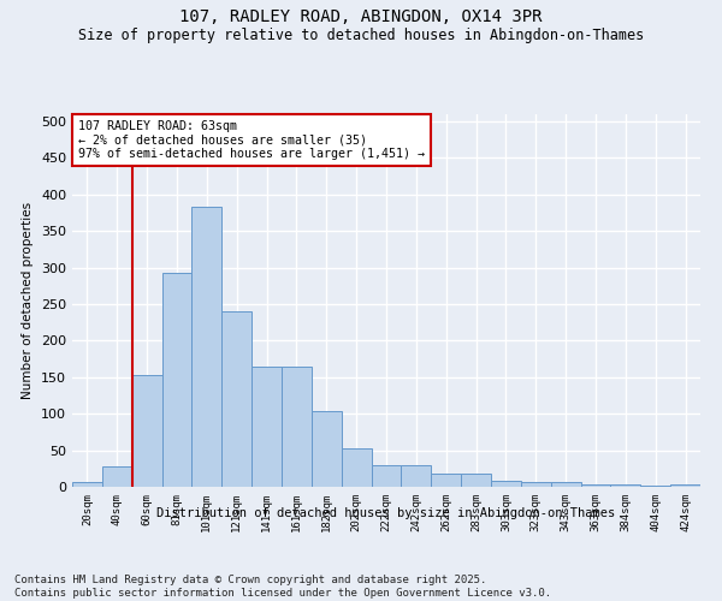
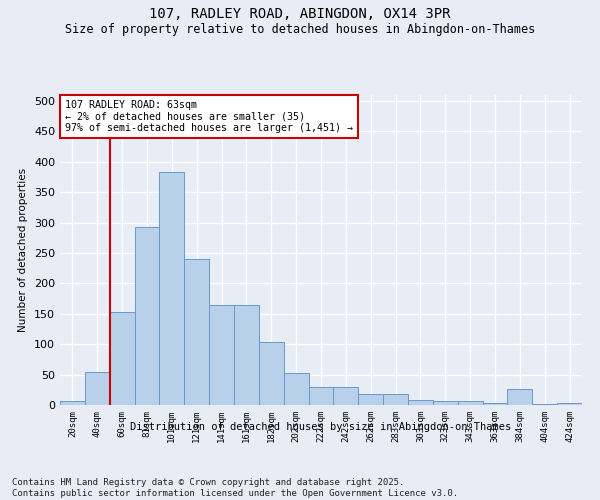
40sqm: 28 -> 54
384sqm: 3 -> 26
